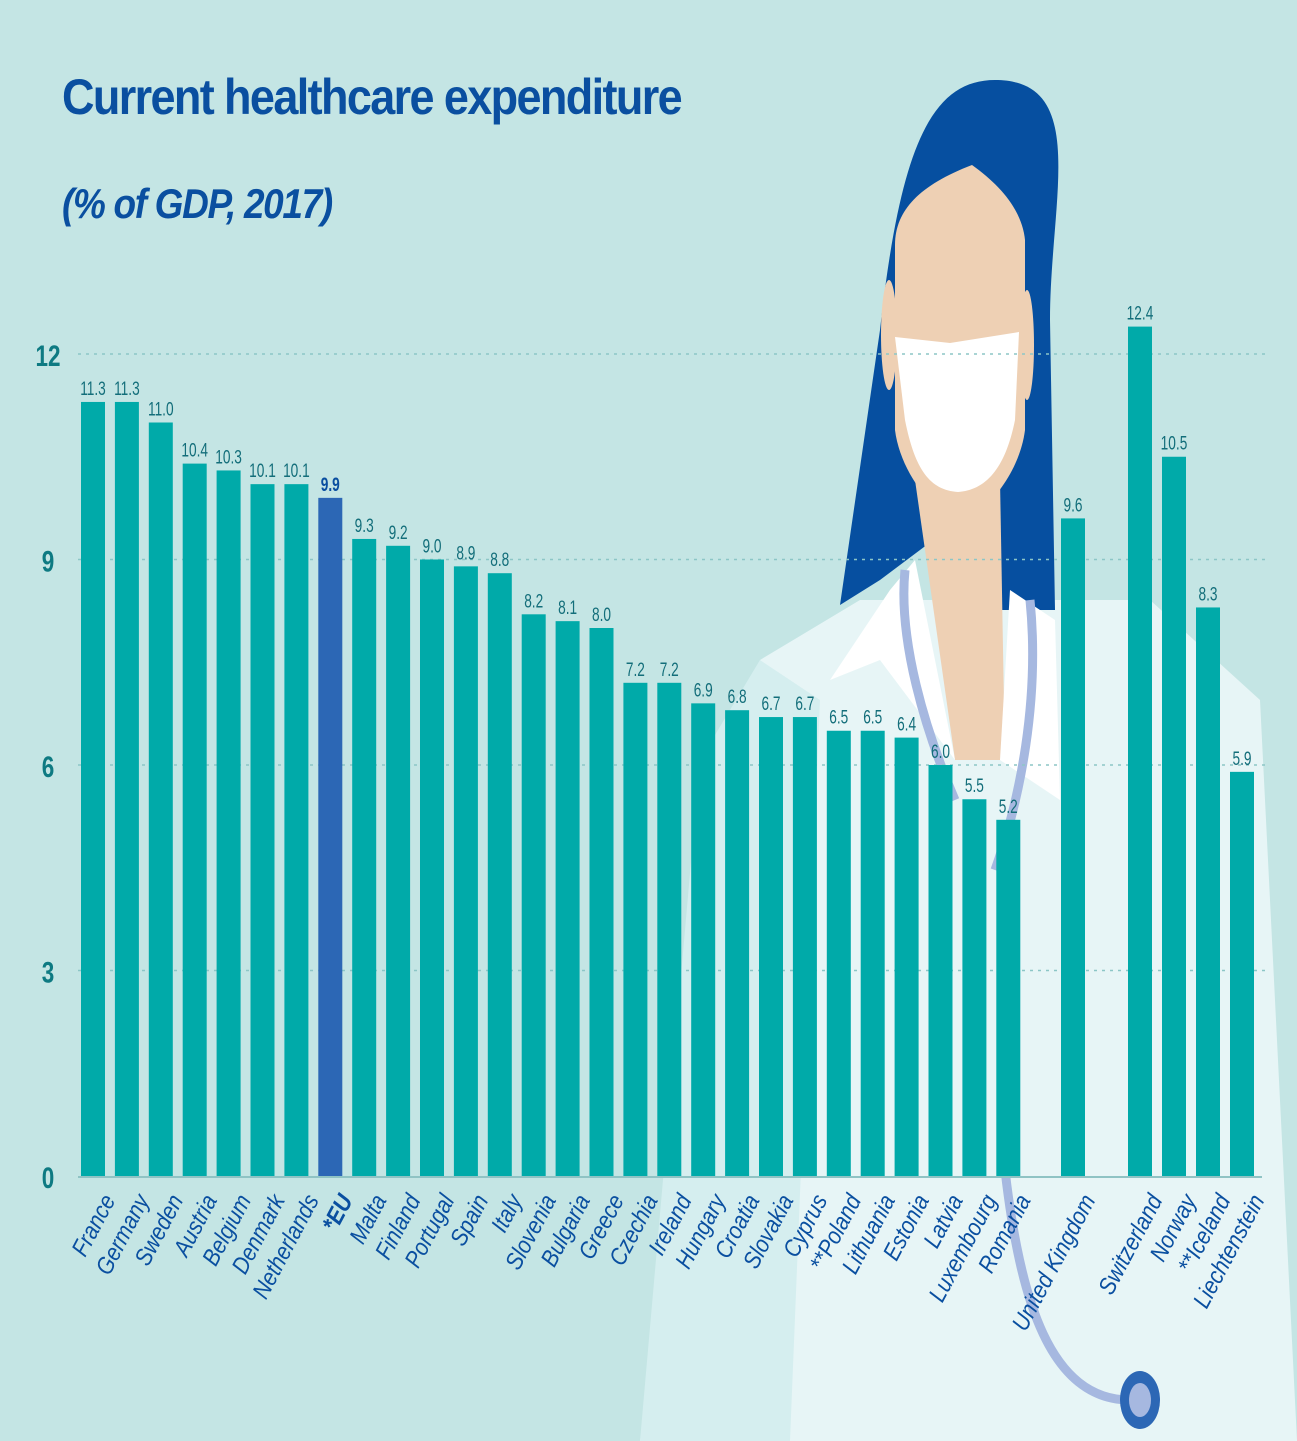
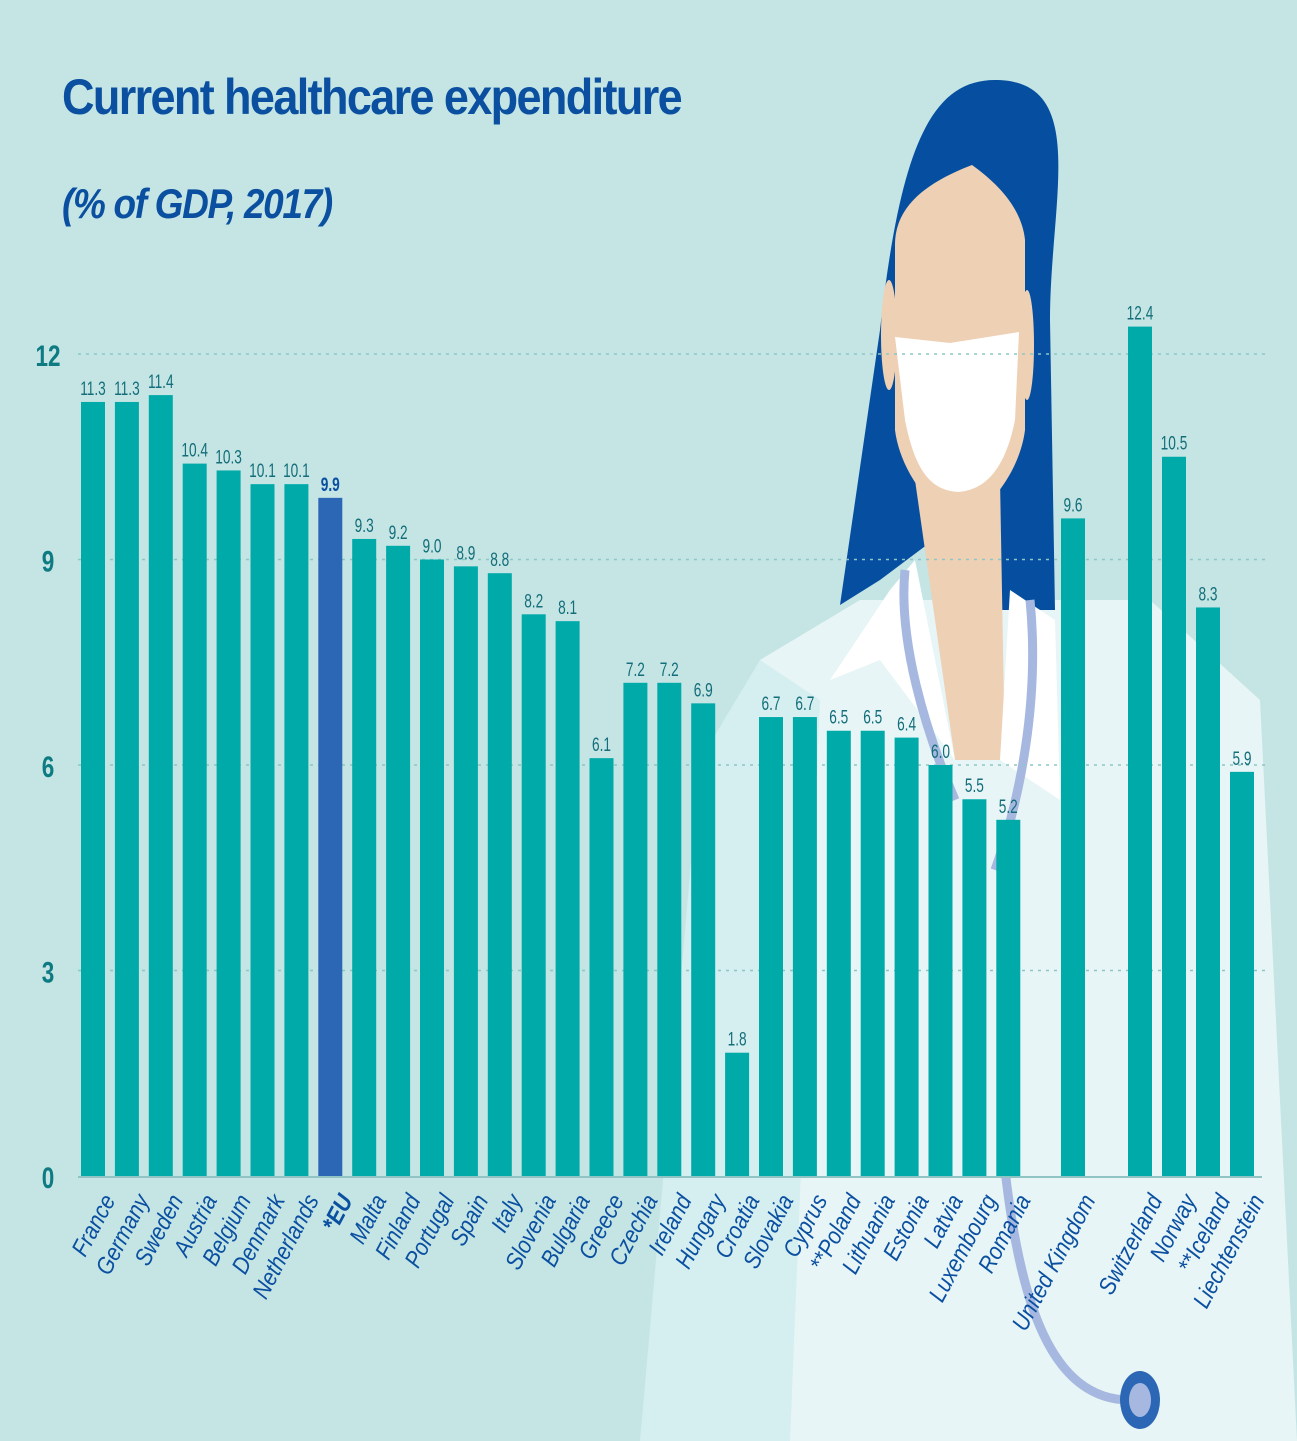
Sweden: 11.0 -> 11.4
Greece: 8.0 -> 6.1
Croatia: 6.8 -> 1.8
